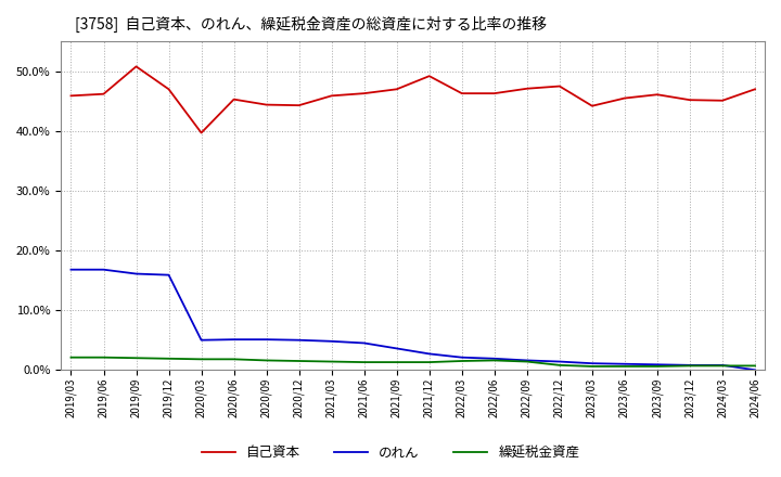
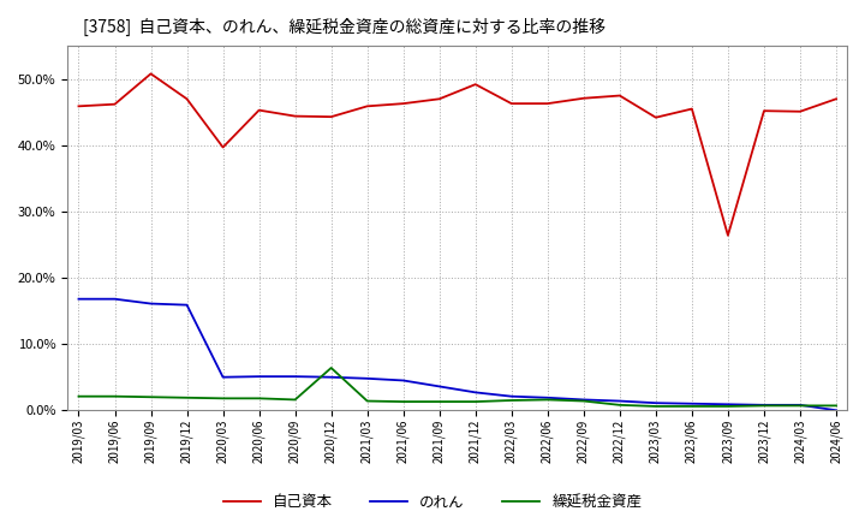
繰延税金資産/2020/12: 1.5% -> 6.4%
自己資本/2023/09: 46.1% -> 26.4%
